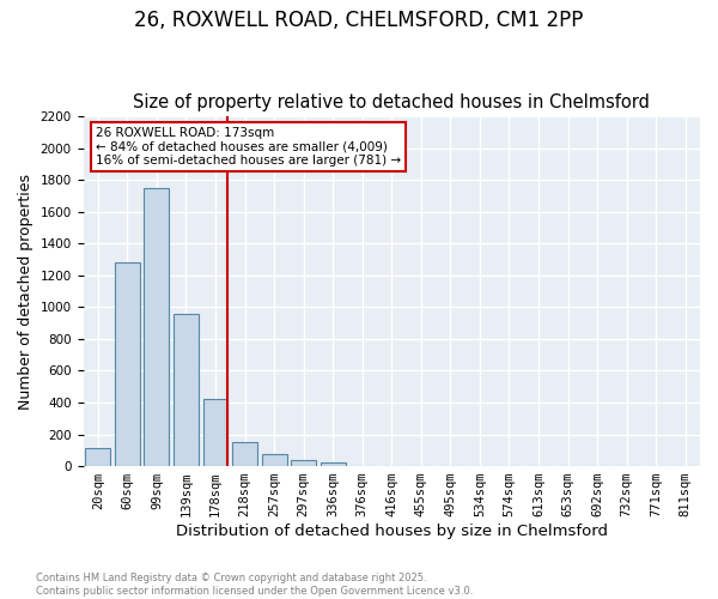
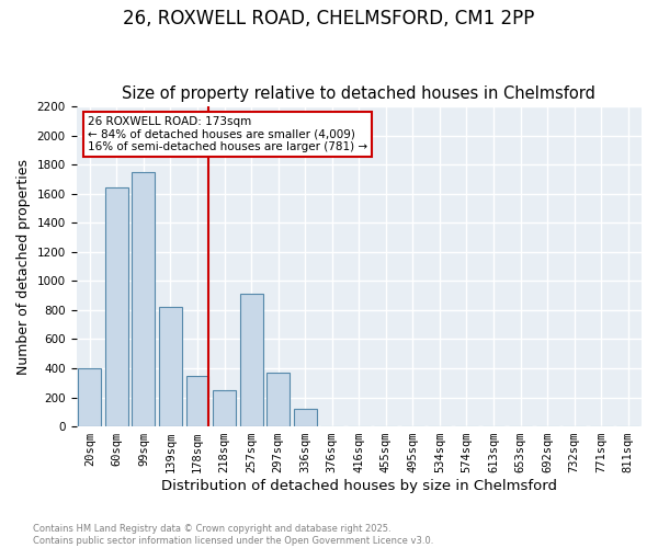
20sqm: 110 -> 400
60sqm: 1280 -> 1640
139sqm: 960 -> 820
178sqm: 420 -> 350
218sqm: 150 -> 250
257sqm: 80 -> 910
297sqm: 40 -> 370
336sqm: 20 -> 120
